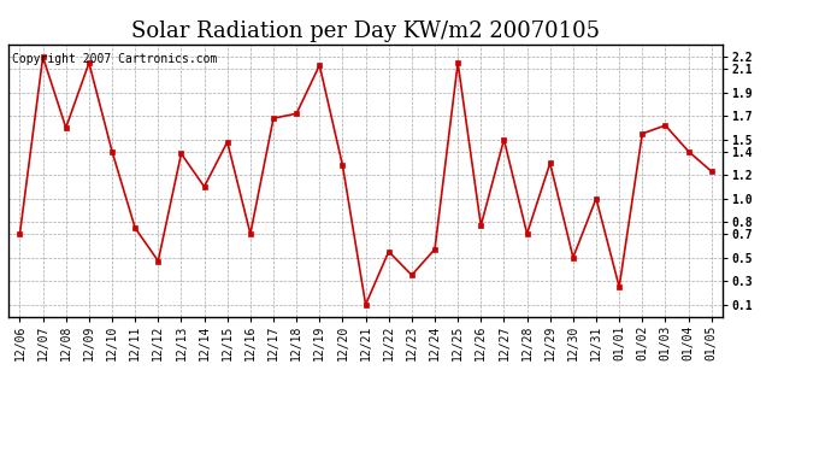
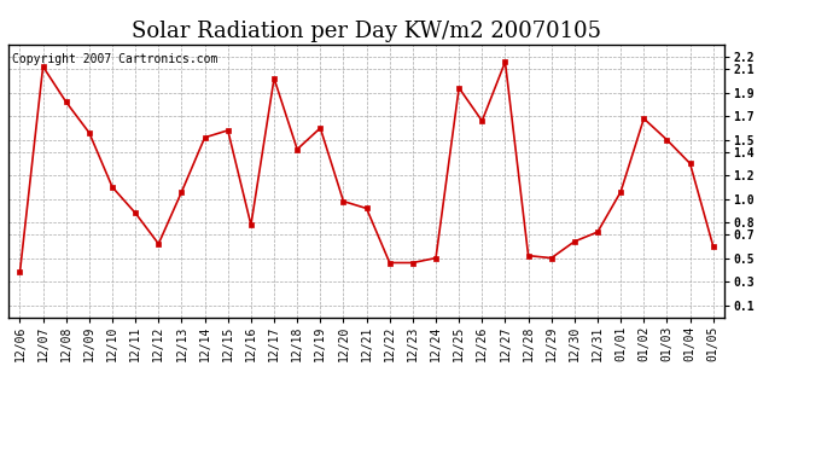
12/06: 0.70 -> 0.38
12/07: 2.20 -> 2.12
12/08: 1.60 -> 1.82
12/09: 2.15 -> 1.56
12/10: 1.40 -> 1.10
12/11: 0.75 -> 0.88
12/12: 0.47 -> 0.62
12/13: 1.38 -> 1.06
12/14: 1.10 -> 1.52
12/15: 1.48 -> 1.58
12/16: 0.70 -> 0.78
12/17: 1.68 -> 2.02
12/18: 1.72 -> 1.42
12/19: 2.13 -> 1.60
12/20: 1.28 -> 0.98
12/21: 0.10 -> 0.92
12/22: 0.55 -> 0.46
12/23: 0.35 -> 0.46
12/24: 0.57 -> 0.50
12/25: 2.15 -> 1.94
12/26: 0.77 -> 1.66
12/27: 1.50 -> 2.16
12/28: 0.70 -> 0.52
12/29: 1.30 -> 0.50
12/30: 0.50 -> 0.64
12/31: 1.00 -> 0.72
01/01: 0.25 -> 1.06
01/02: 1.55 -> 1.68
01/03: 1.62 -> 1.50
01/04: 1.40 -> 1.30
01/05: 1.23 -> 0.60
